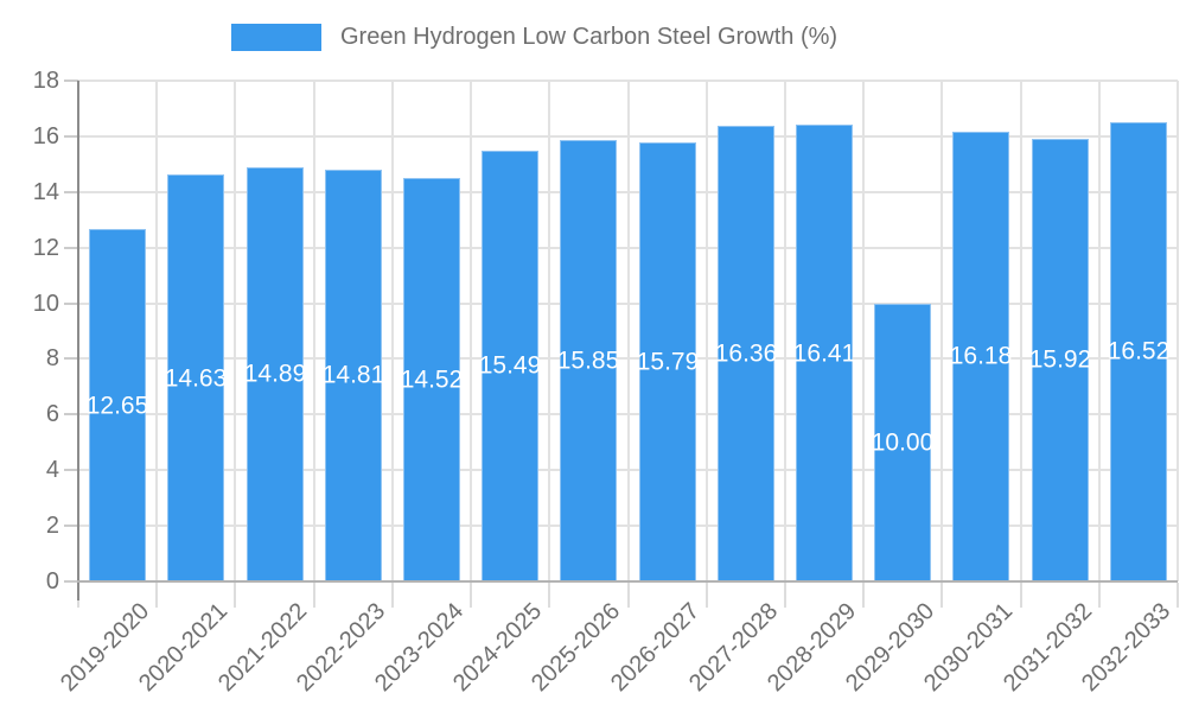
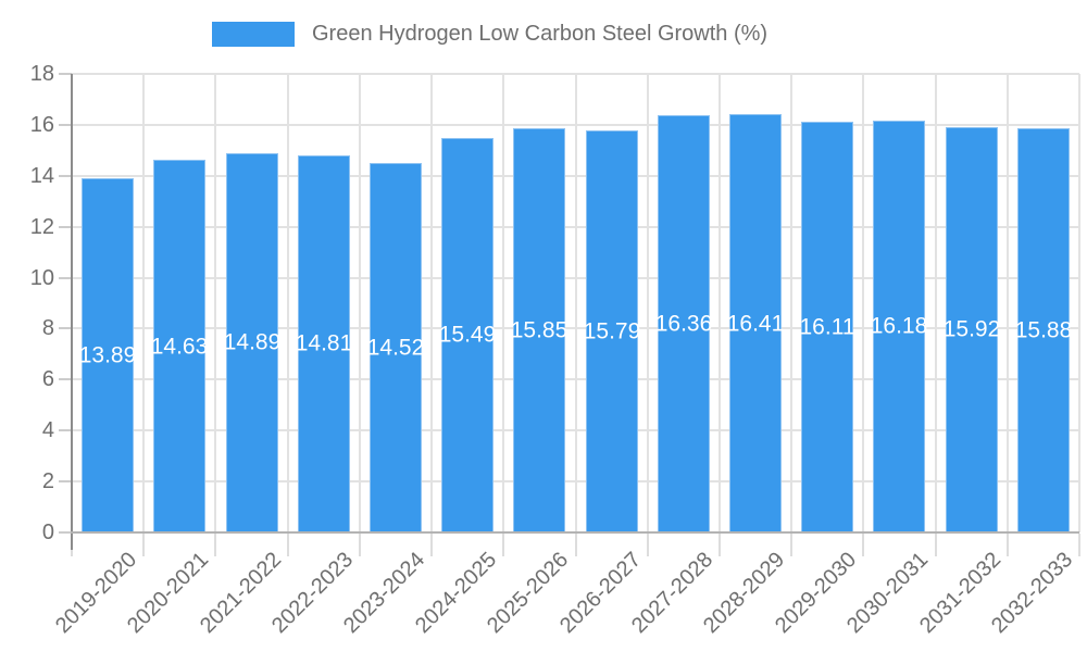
2019-2020: 12.65 -> 13.89
2029-2030: 10.00 -> 16.11
2032-2033: 16.52 -> 15.88
